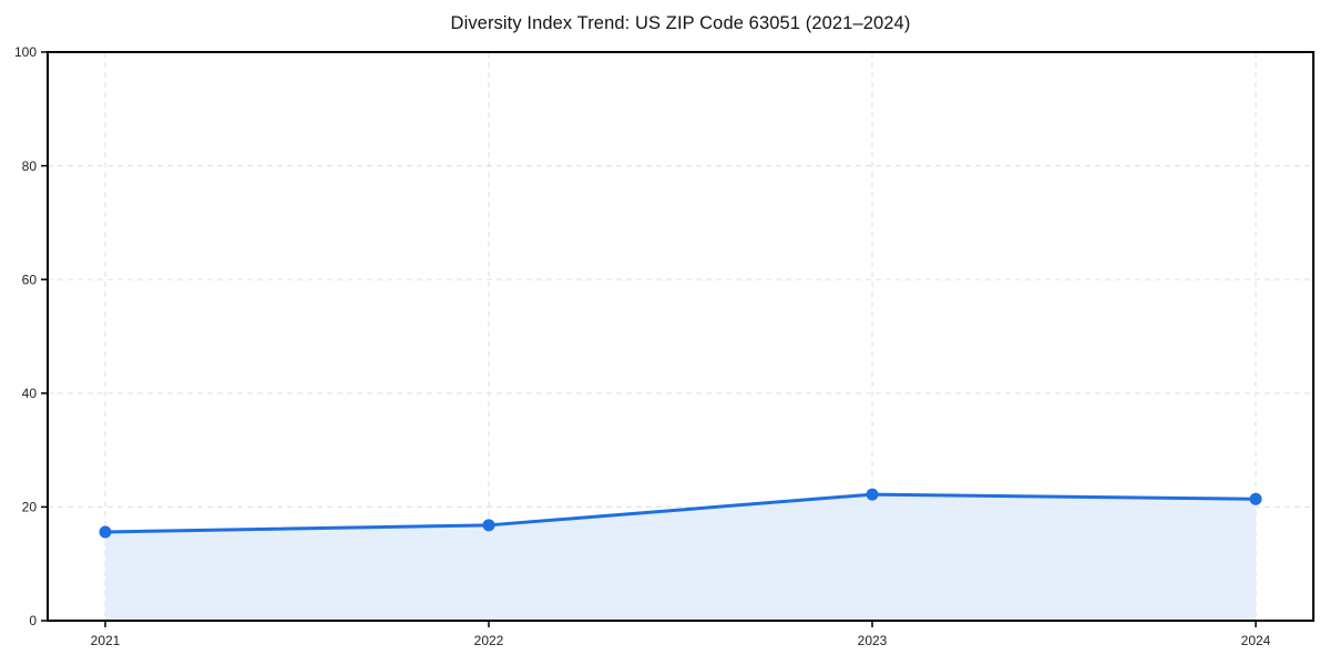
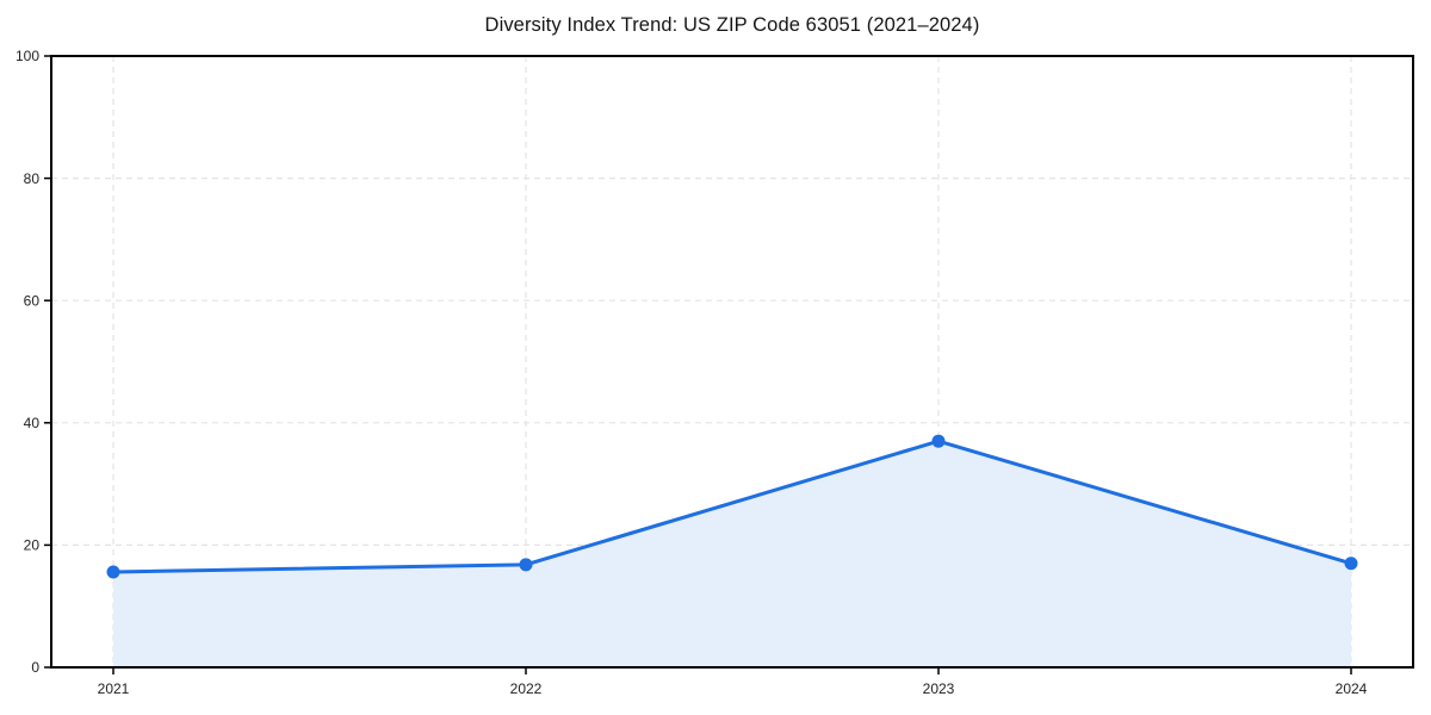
2023: 22 -> 37
2024: 21 -> 17
